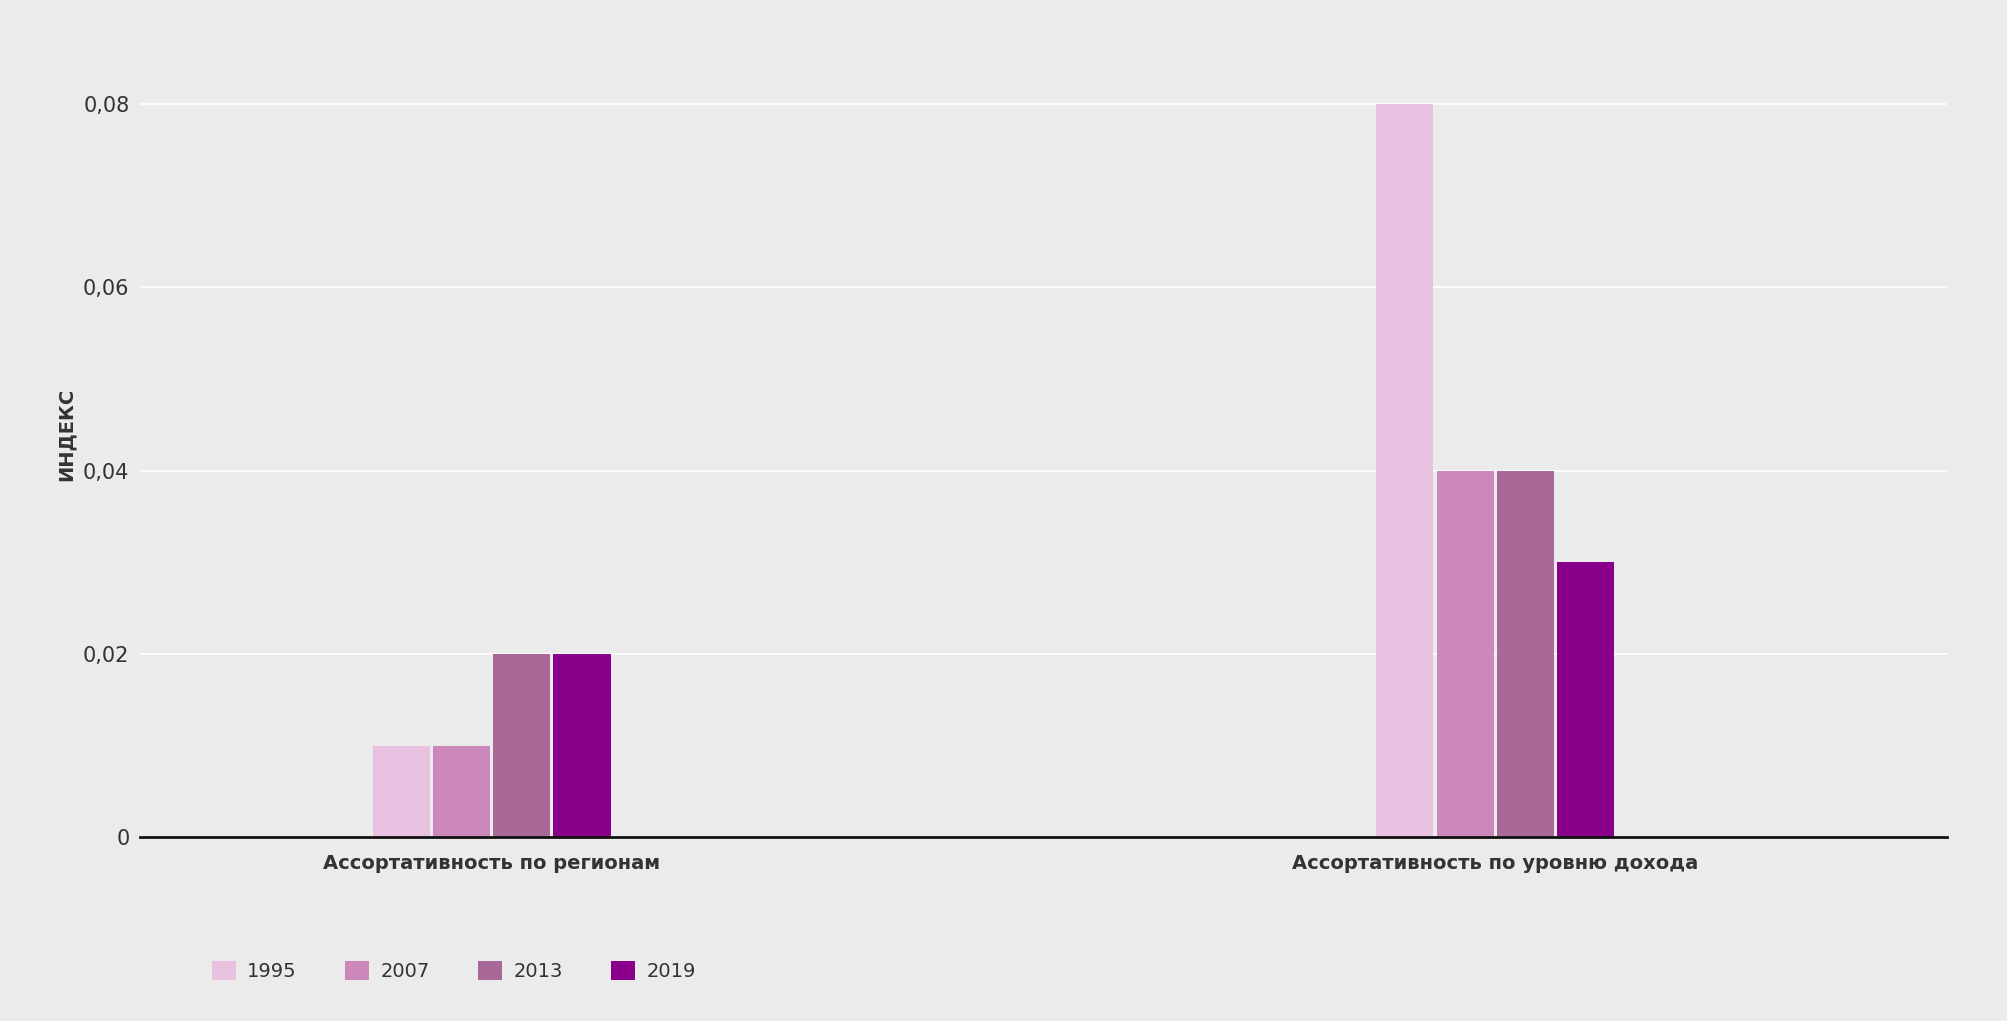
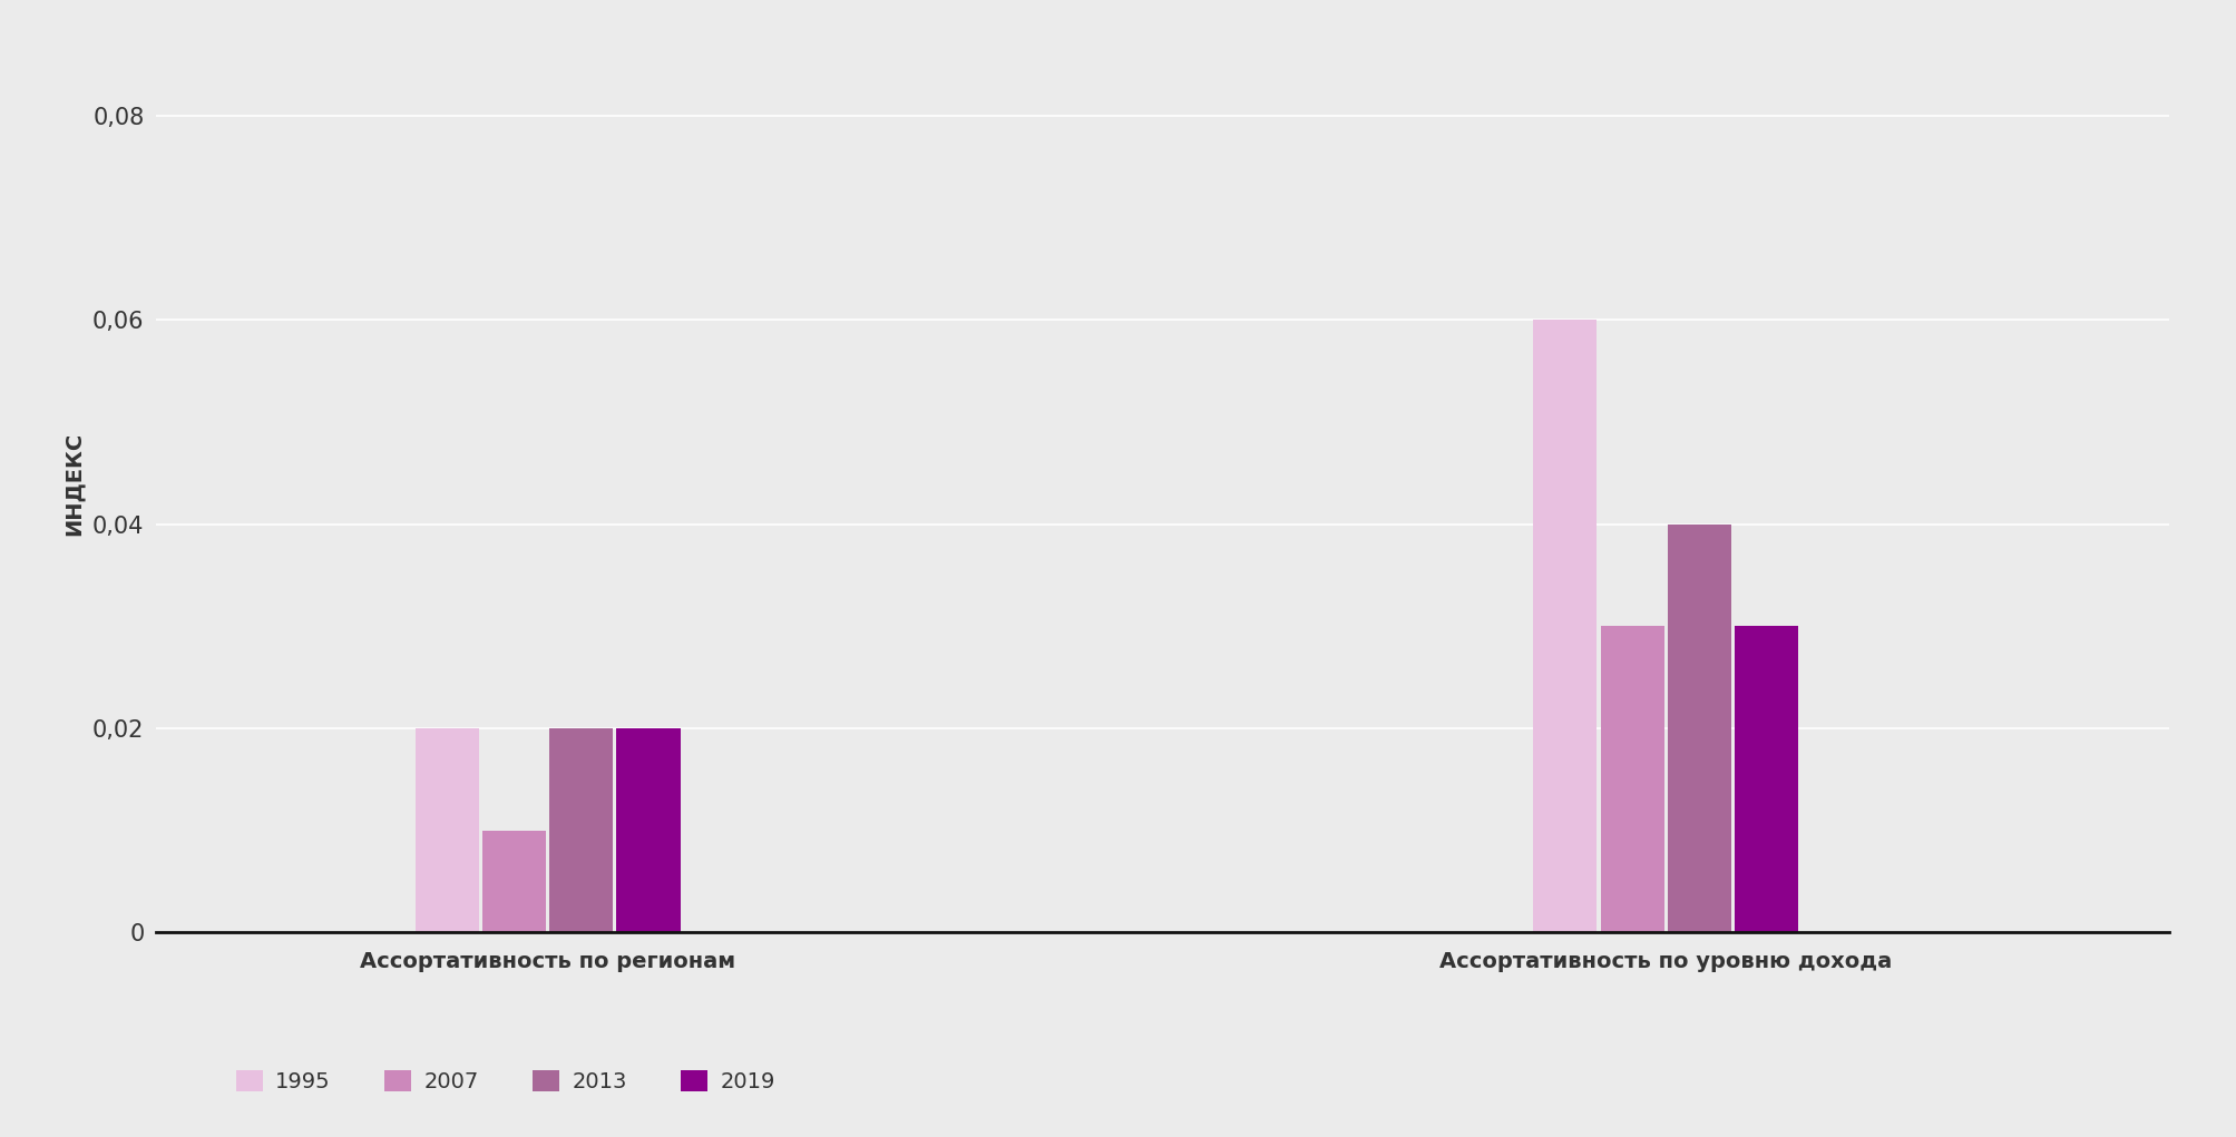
1995/Ассортативность по регионам: 0,01 -> 0,02
1995/Ассортативность по уровню дохода: 0,08 -> 0,06
2007/Ассортативность по уровню дохода: 0,04 -> 0,03
